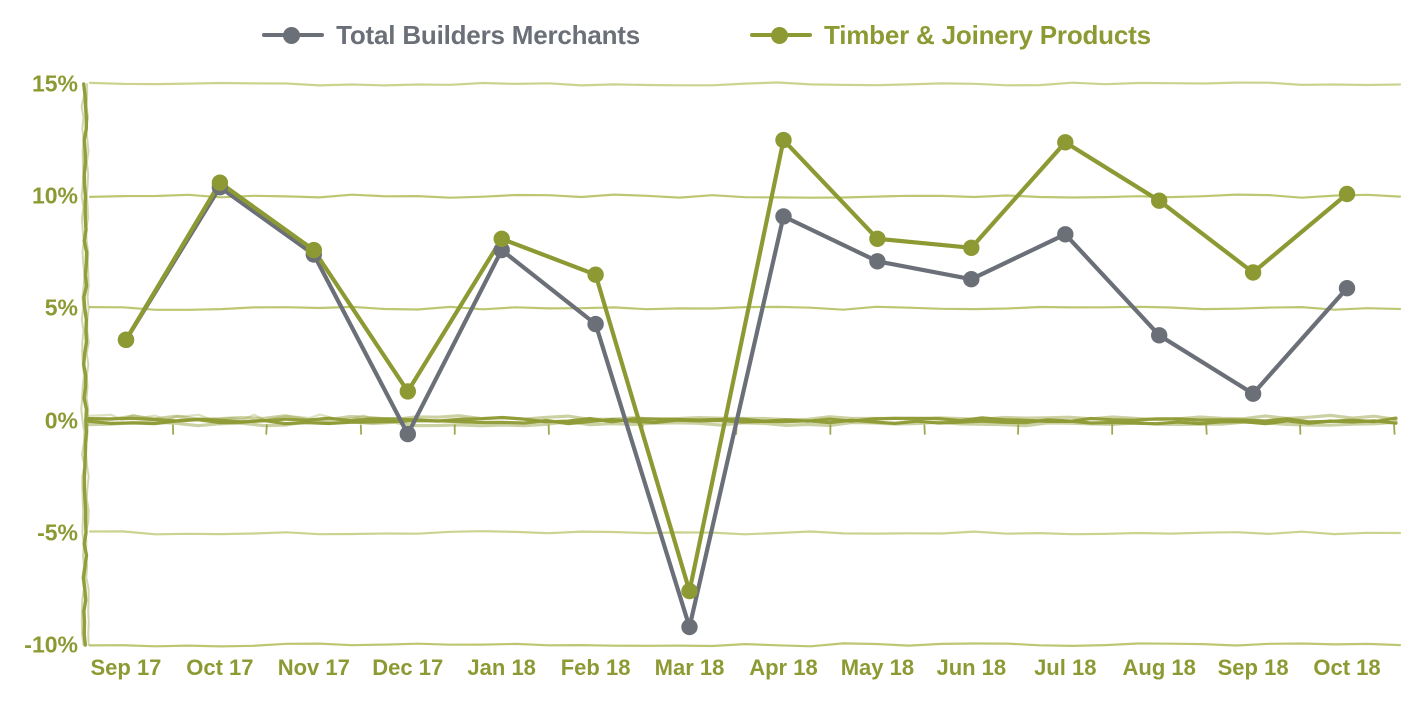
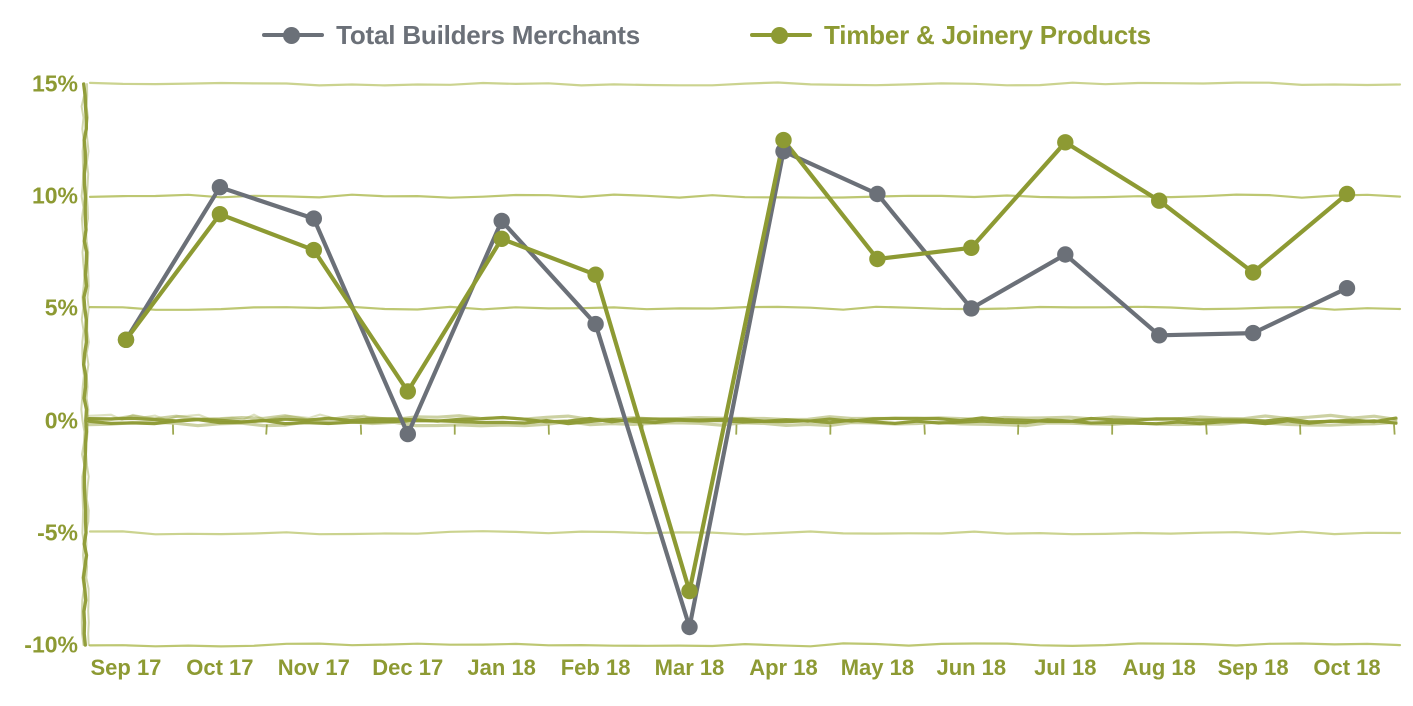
Timber & Joinery Products/Oct 17: 10.6% -> 9.2%
Total Builders Merchants/Nov 17: 7.4% -> 9.0%
Total Builders Merchants/Jan 18: 7.6% -> 8.9%
Total Builders Merchants/Apr 18: 9.1% -> 12.0%
Total Builders Merchants/May 18: 7.1% -> 10.1%
Timber & Joinery Products/May 18: 8.1% -> 7.2%
Total Builders Merchants/Jun 18: 6.3% -> 5.0%
Total Builders Merchants/Jul 18: 8.3% -> 7.4%
Total Builders Merchants/Sep 18: 1.2% -> 3.9%
